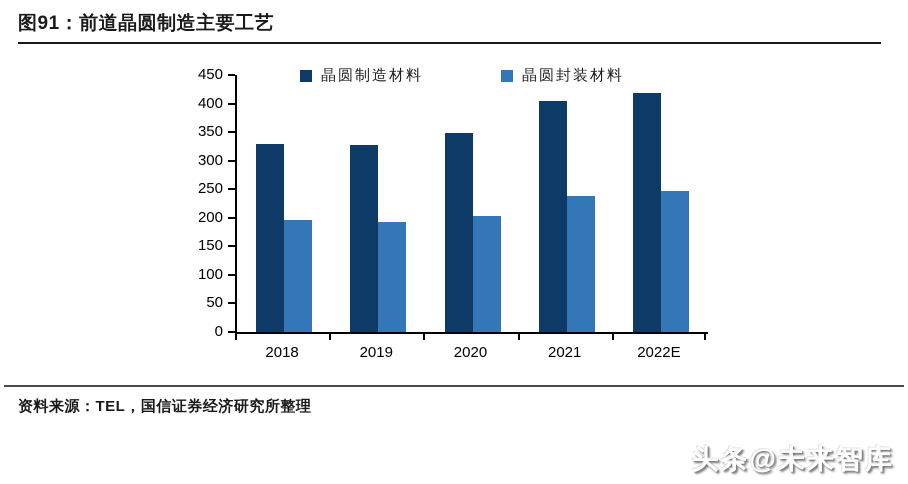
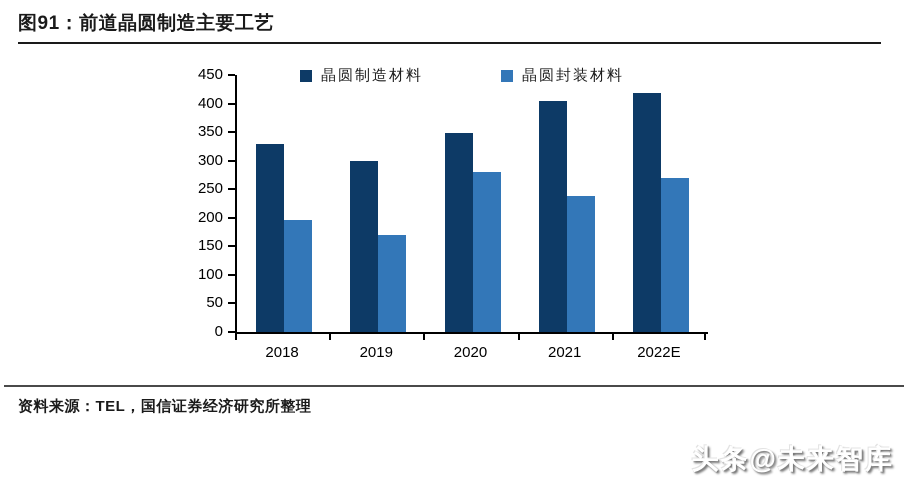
晶圆制造材料/2019: 330 -> 300
晶圆封装材料/2019: 190 -> 170
晶圆封装材料/2020: 200 -> 280
晶圆封装材料/2022E: 250 -> 270
